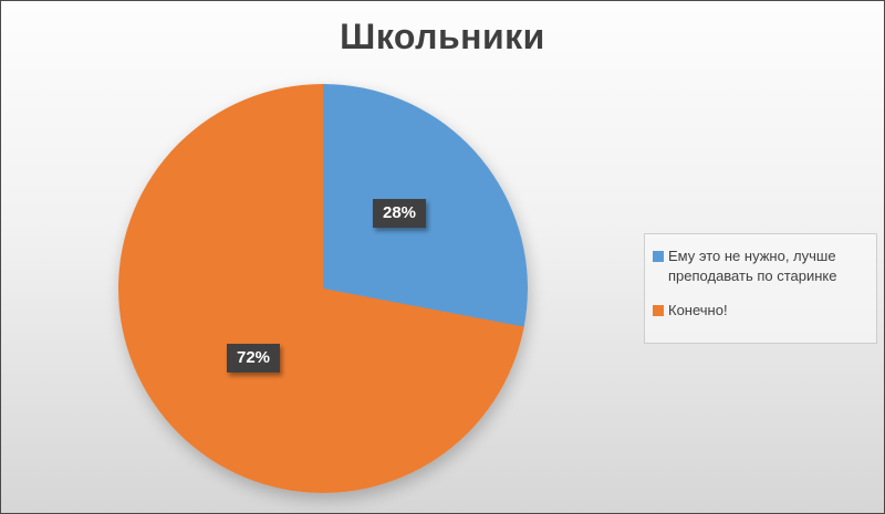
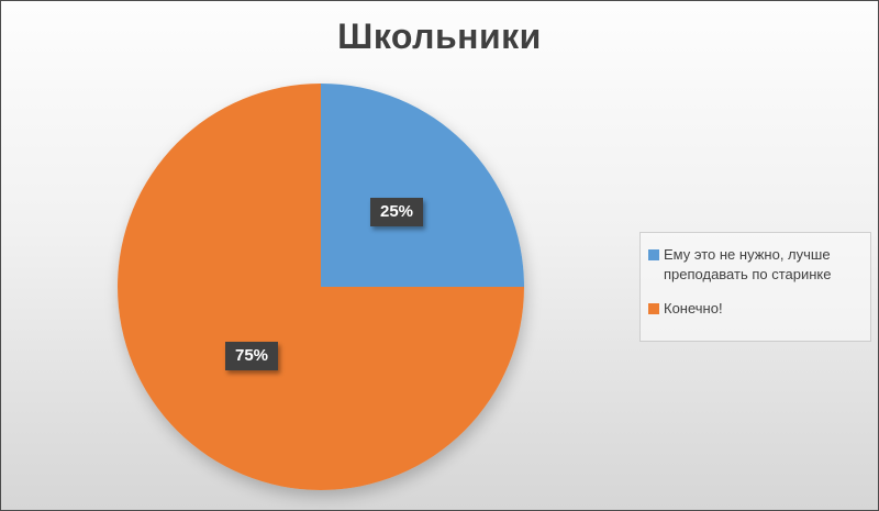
Ему это не нужно, лучше преподавать по старинке: 28% -> 25%
Конечно!: 72% -> 75%
